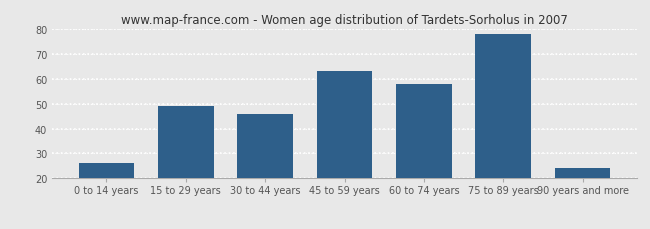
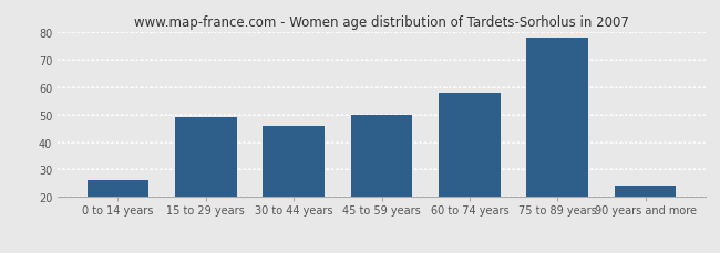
45 to 59 years: 63 -> 50
